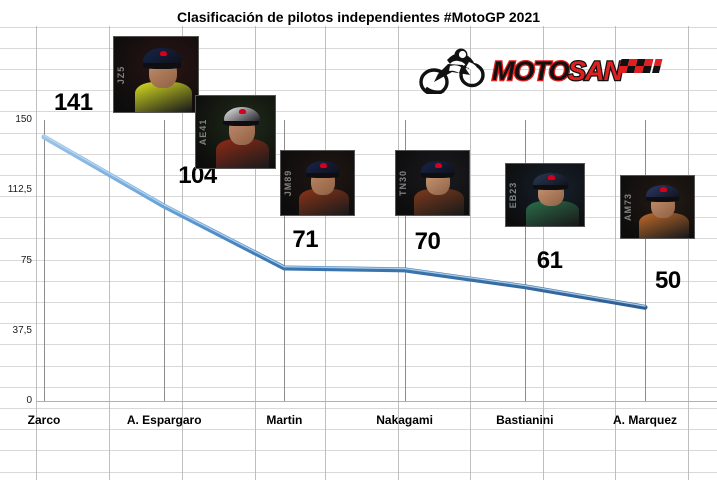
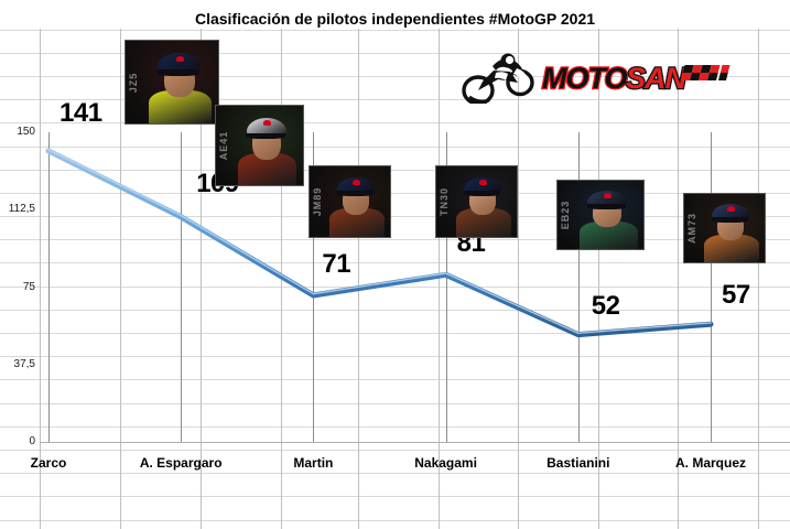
A. Espargaro: 104 -> 109
Nakagami: 70 -> 81
Bastianini: 61 -> 52
A. Marquez: 50 -> 57
